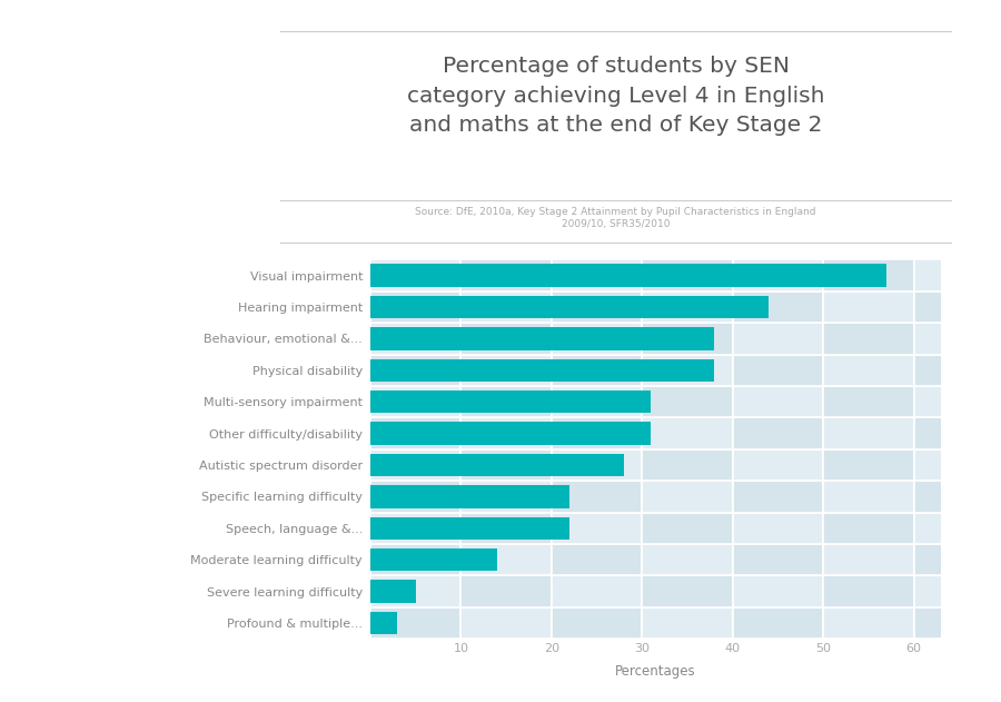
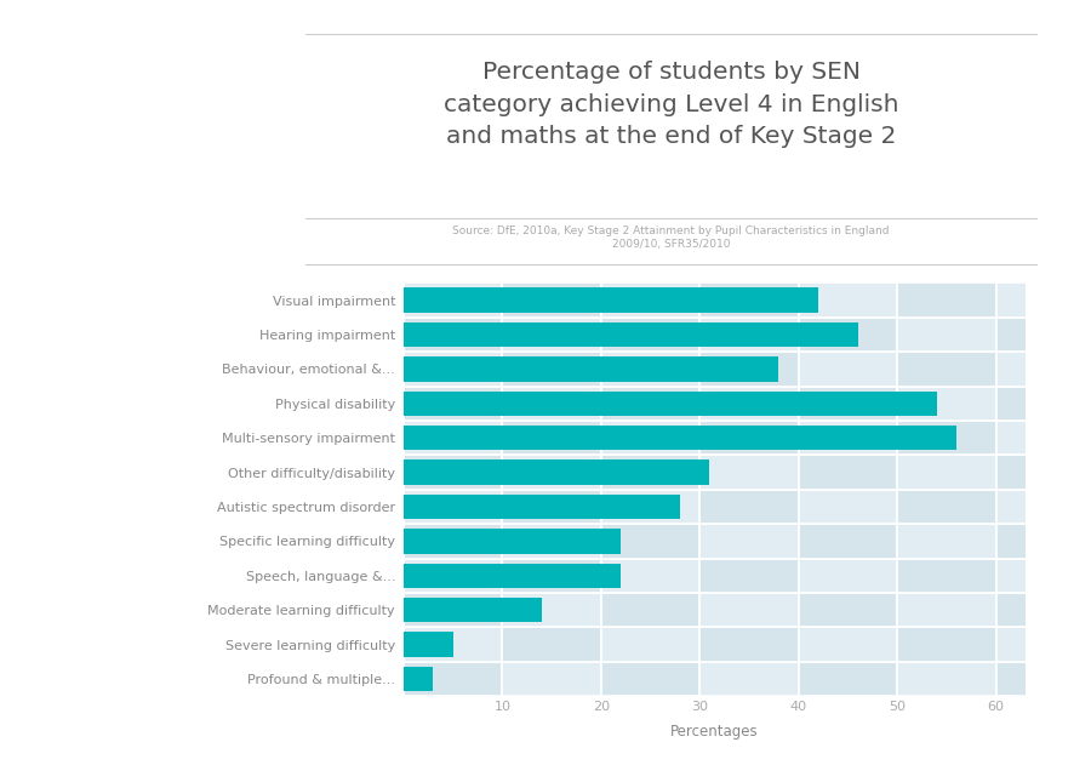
Visual impairment: 57 -> 42
Hearing impairment: 44 -> 46
Physical disability: 38 -> 54
Multi-sensory impairment: 31 -> 56
